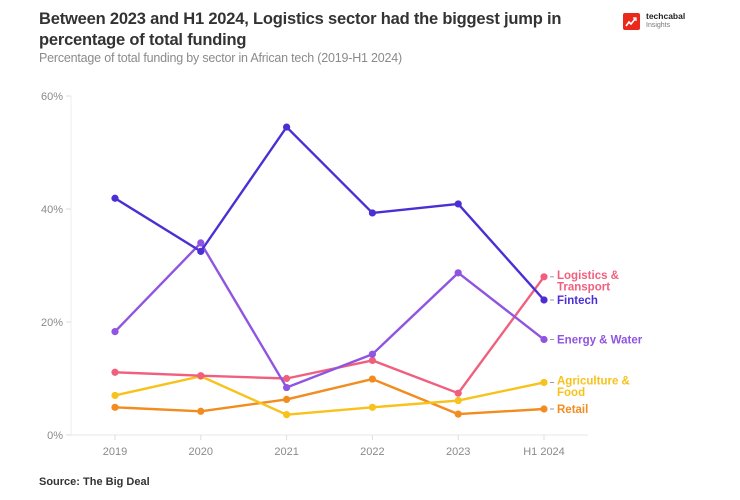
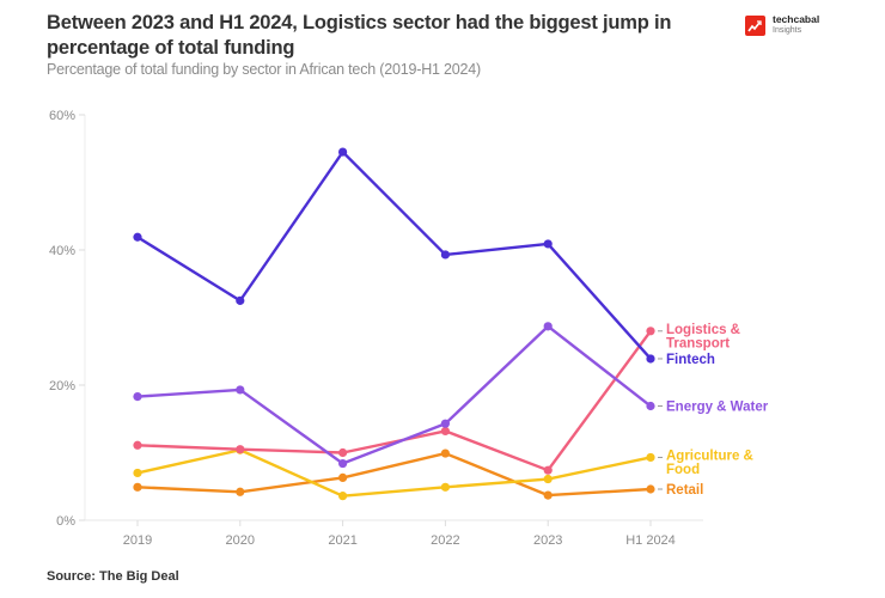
Energy & Water/2020: 34% -> 19%
